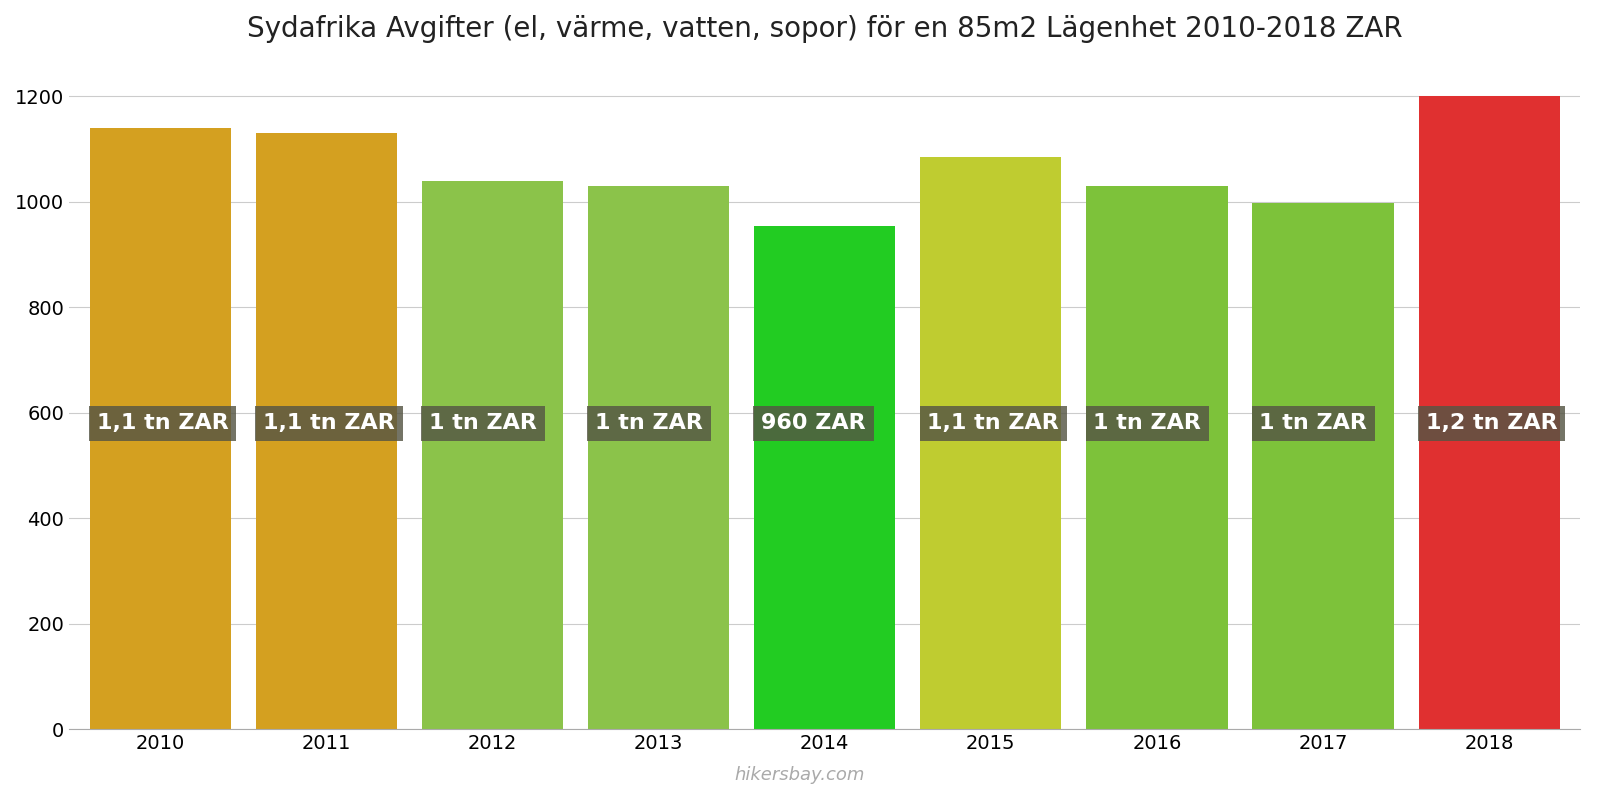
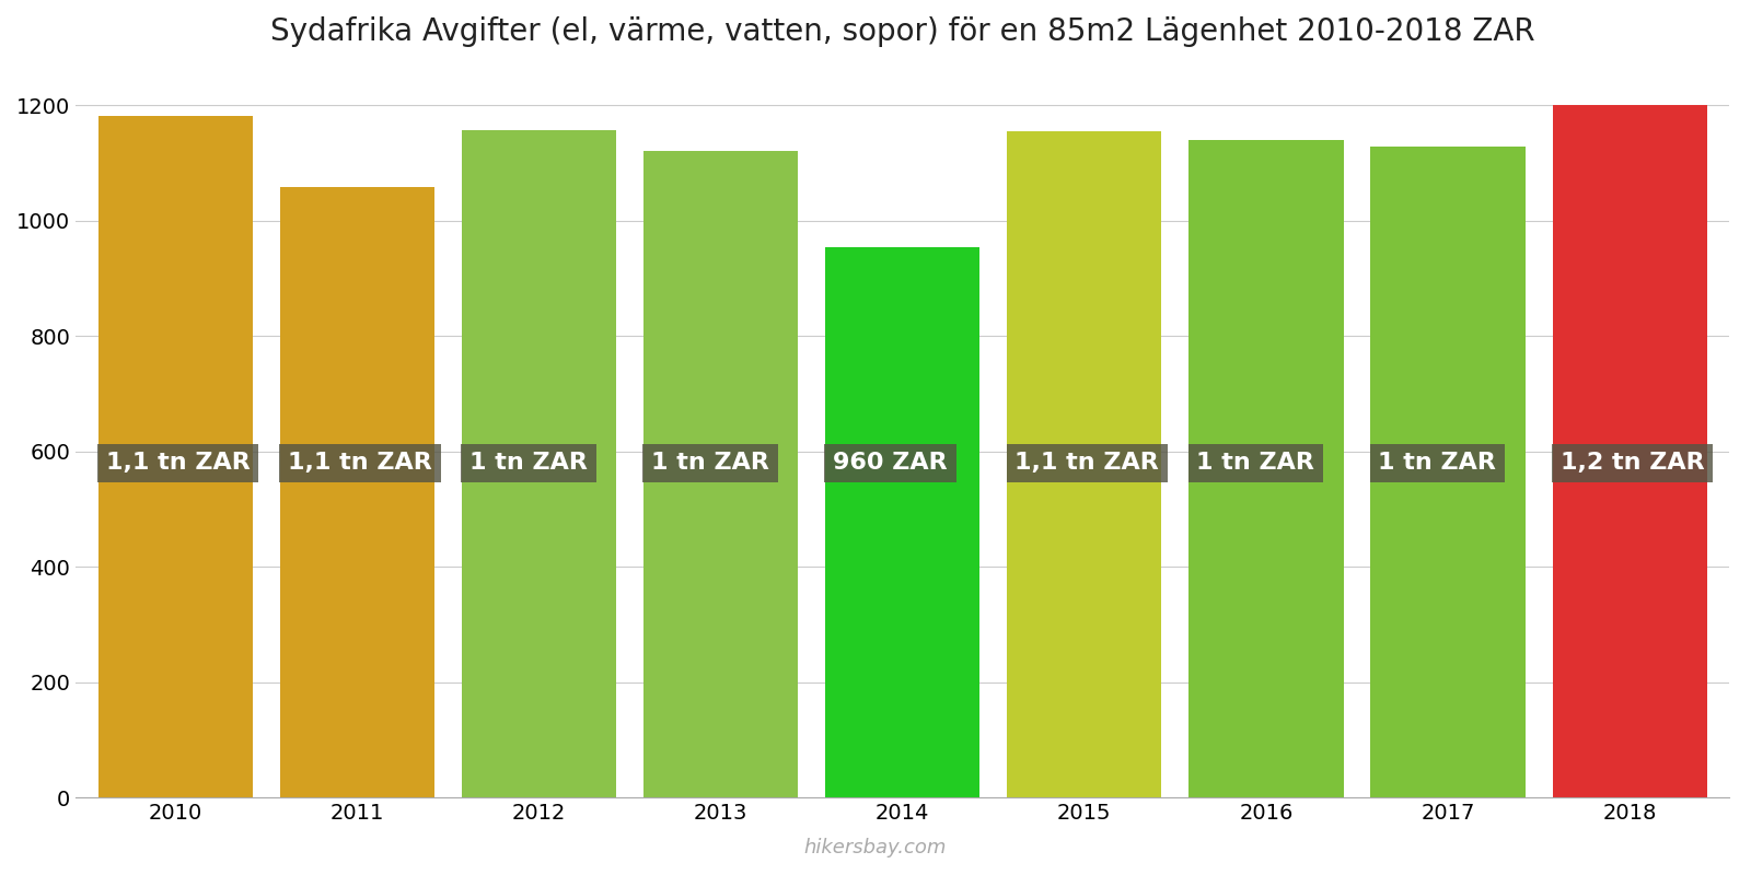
2010: 1140 -> 1182
2011: 1130 -> 1058
2012: 1040 -> 1158
2013: 1030 -> 1122
2015: 1085 -> 1156
2016: 1030 -> 1140
2017: 997 -> 1128
